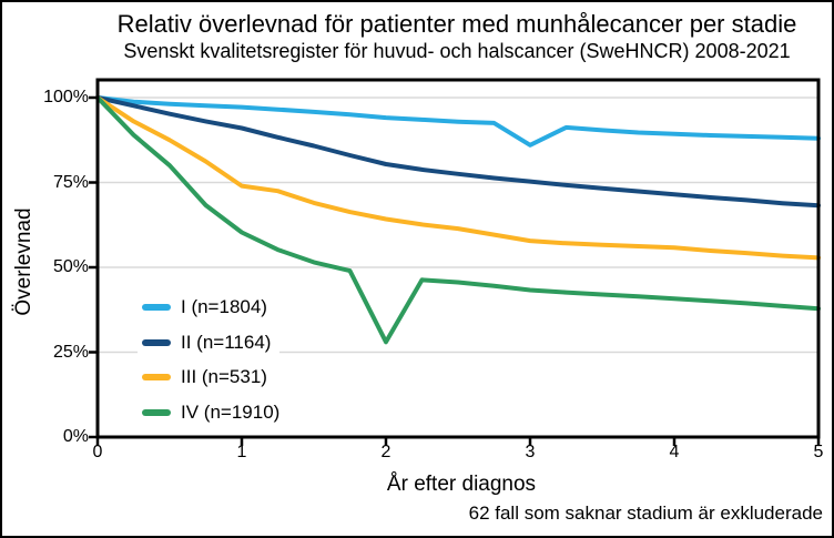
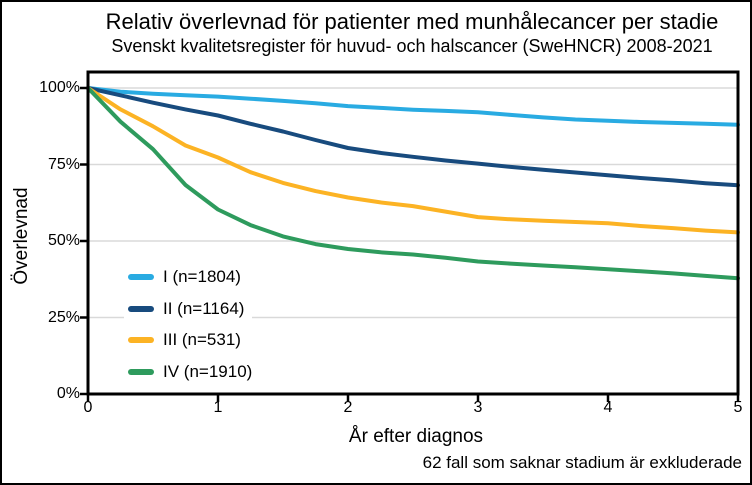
III (n=531)/1: 74% -> 77%
IV (n=1910)/2: 28% -> 47%
I (n=1804)/3: 86% -> 92%
